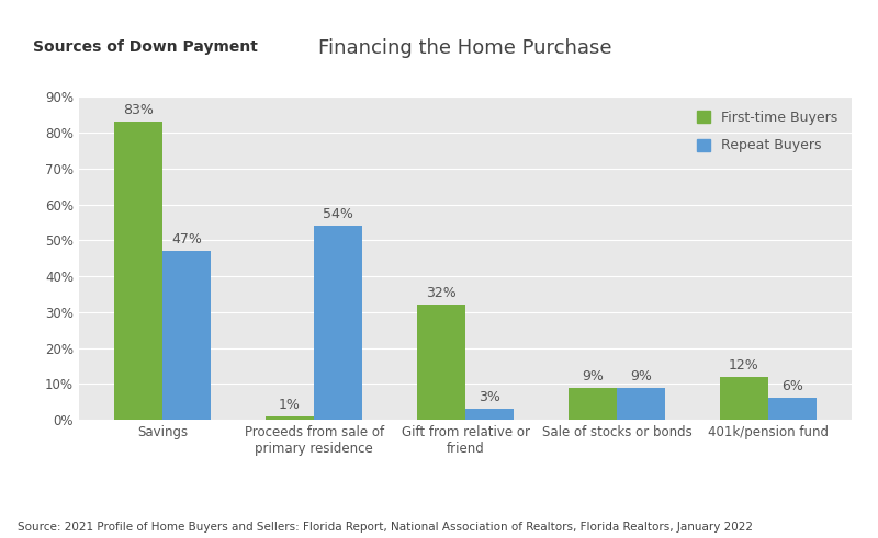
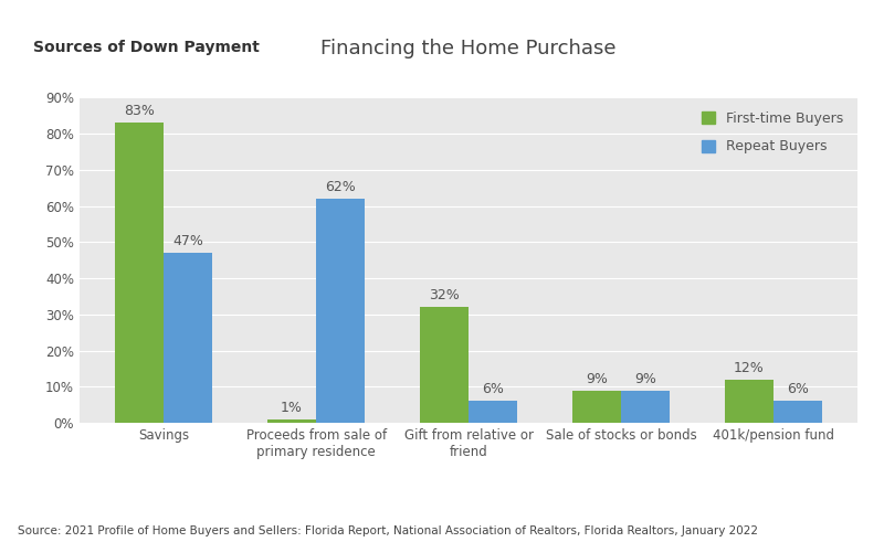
Repeat Buyers/Proceeds from sale of primary residence: 54% -> 62%
Repeat Buyers/Gift from relative or friend: 3% -> 6%
